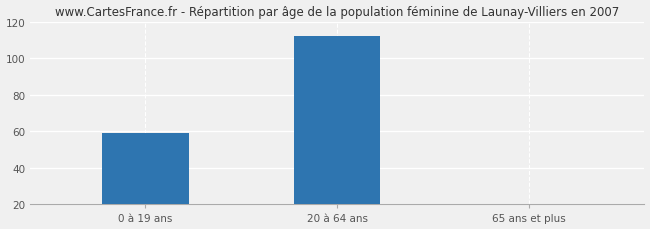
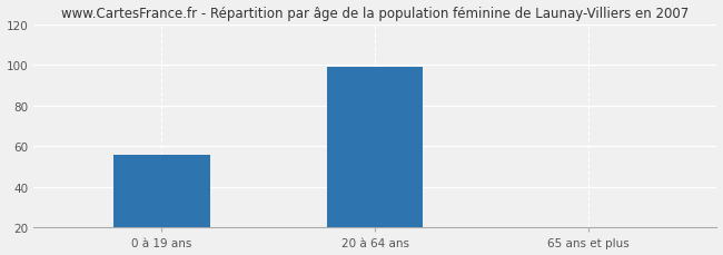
0 à 19 ans: 59 -> 56
20 à 64 ans: 112 -> 99
